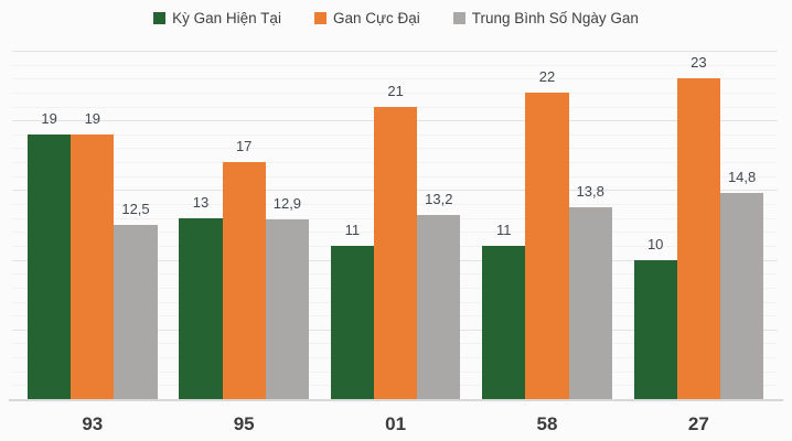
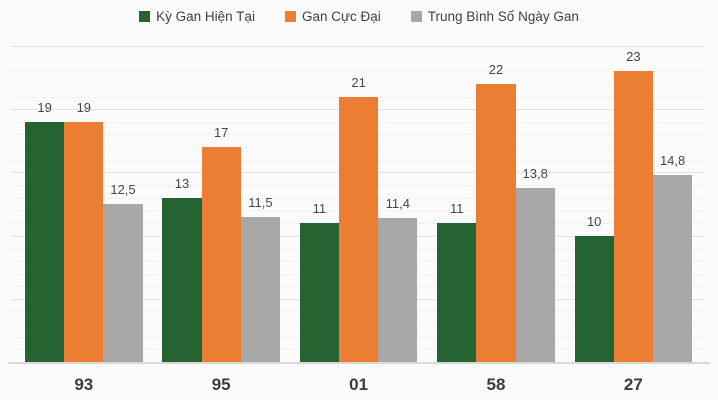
Trung Bình Số Ngày Gan/95: 12,9 -> 11,5
Trung Bình Số Ngày Gan/01: 13,2 -> 11,4
